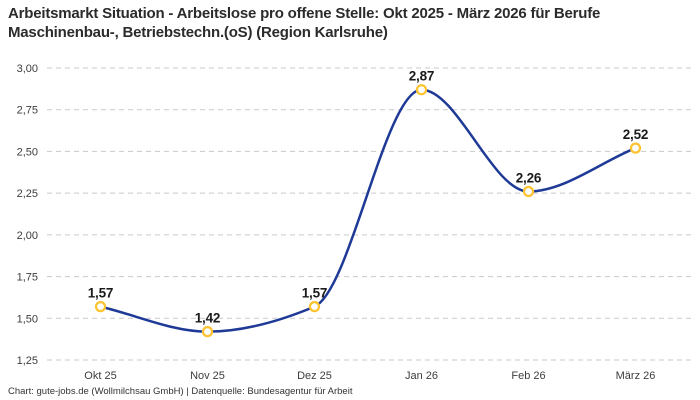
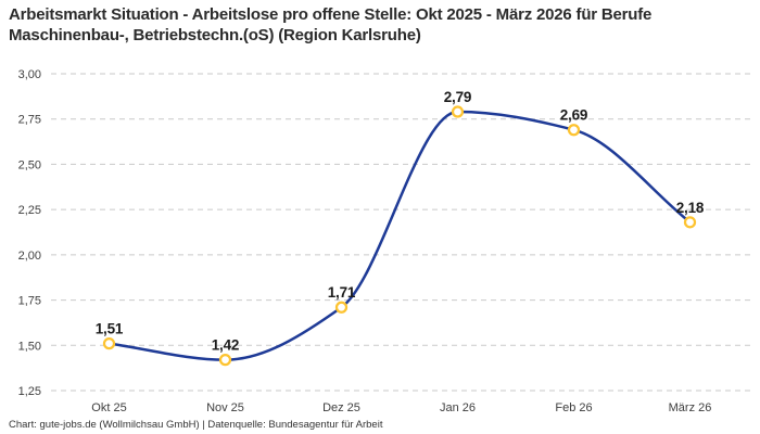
Okt 25: 1,57 -> 1,51
Dez 25: 1,57 -> 1,71
Jan 26: 2,87 -> 2,79
Feb 26: 2,26 -> 2,69
März 26: 2,52 -> 2,18
